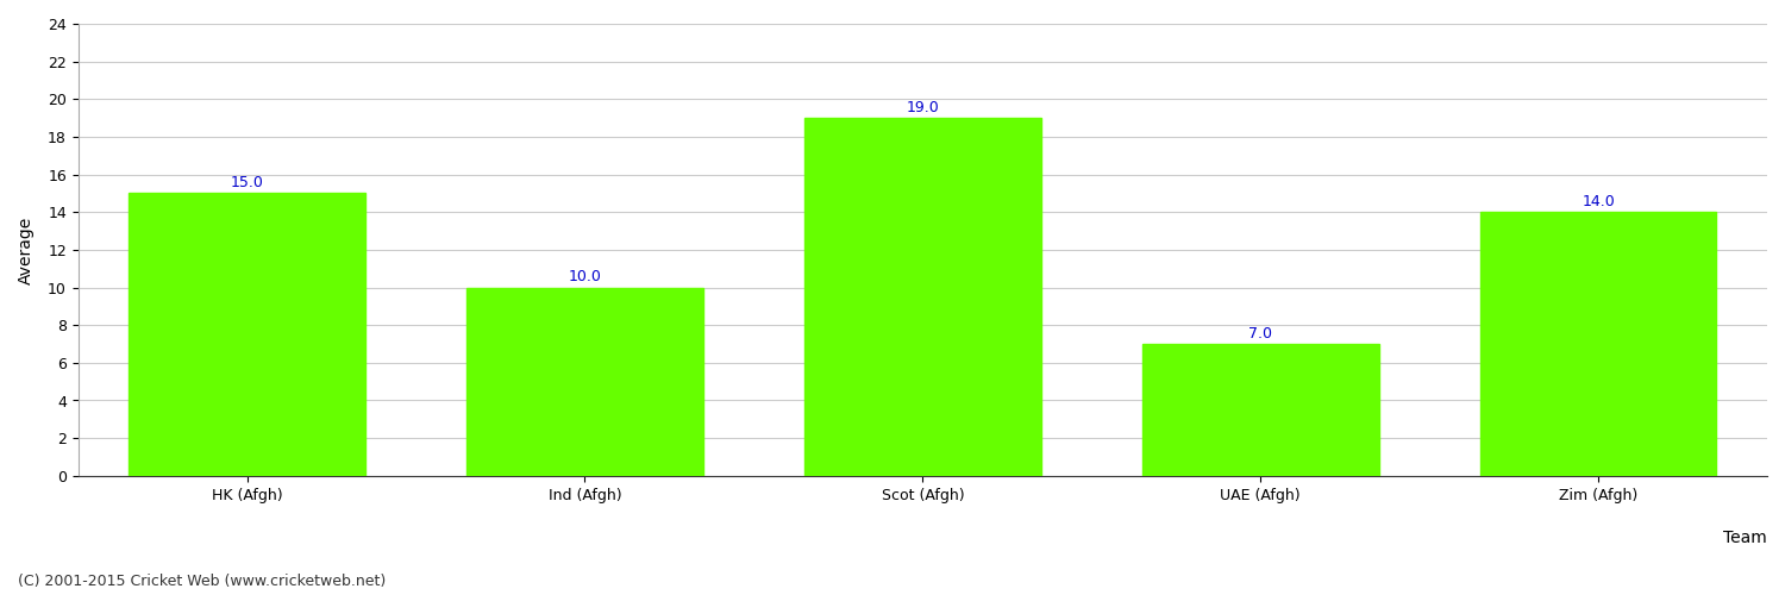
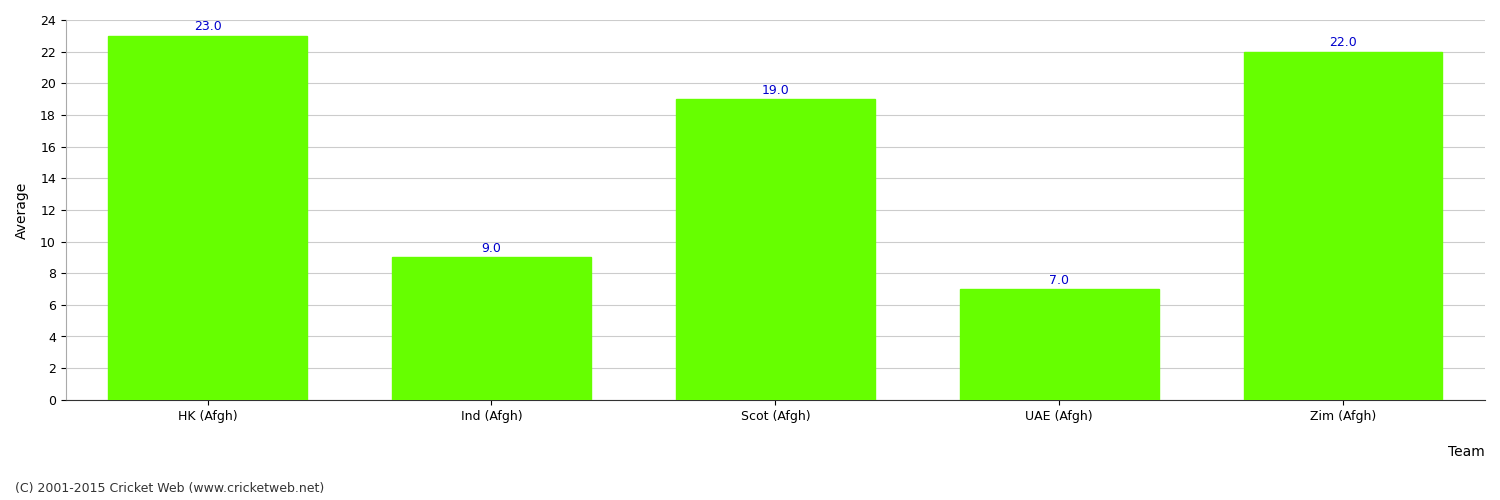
HK (Afgh): 15.0 -> 23.0
Ind (Afgh): 10.0 -> 9.0
Zim (Afgh): 14.0 -> 22.0
